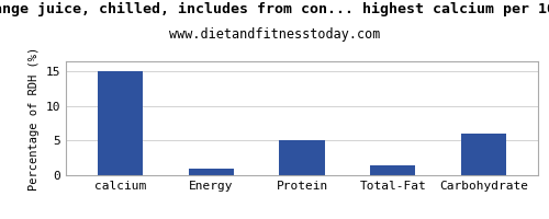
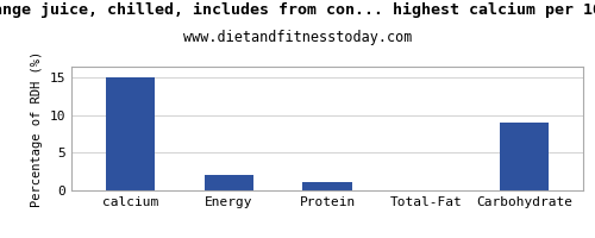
Energy: 1.0 -> 2.1
Protein: 5.0 -> 1.1
Total-Fat: 1.4 -> 0.1
Carbohydrate: 6.0 -> 9.0
